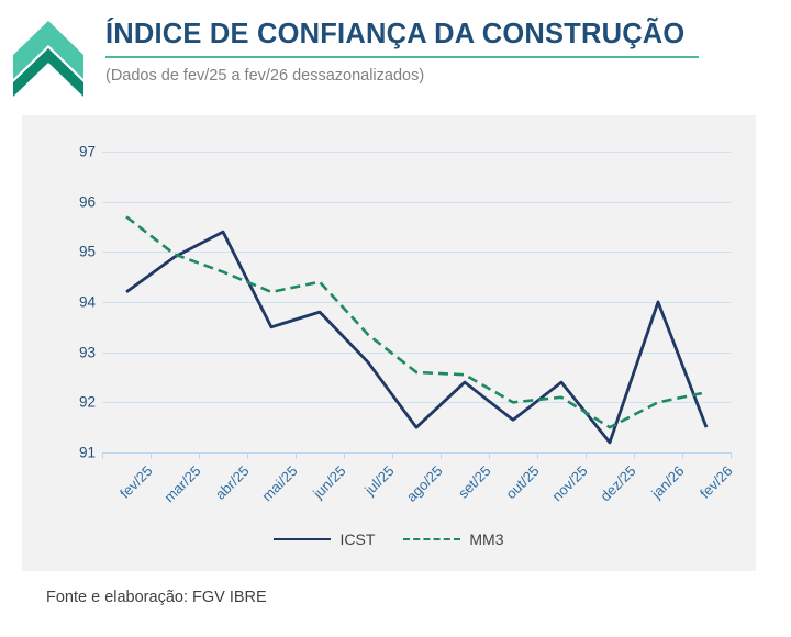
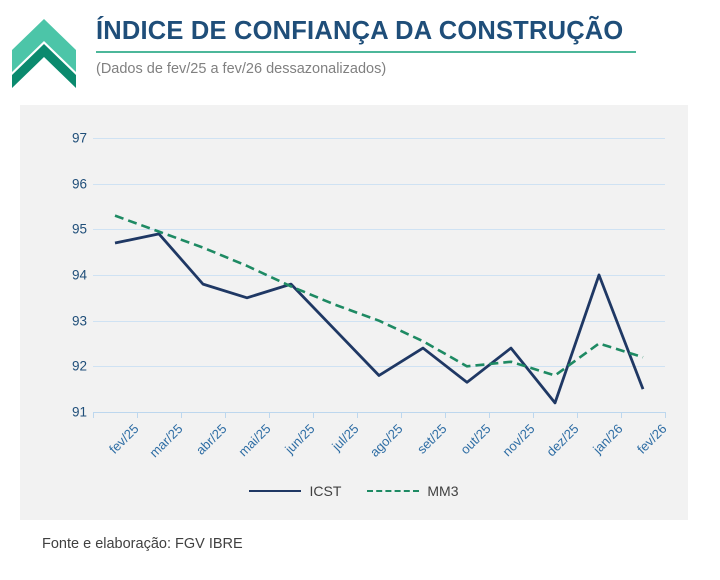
ICST/fev/25: 94.2 -> 94.7
MM3/fev/25: 95.7 -> 95.3
ICST/abr/25: 95.4 -> 93.8
MM3/jun/25: 94.4 -> 93.8
ICST/ago/25: 91.5 -> 91.8
MM3/ago/25: 92.6 -> 93.0
MM3/dez/25: 91.5 -> 91.8
MM3/jan/26: 92.0 -> 92.5
